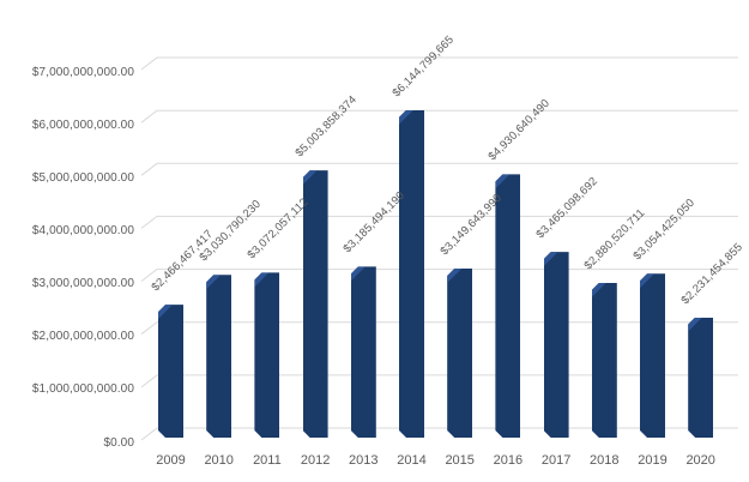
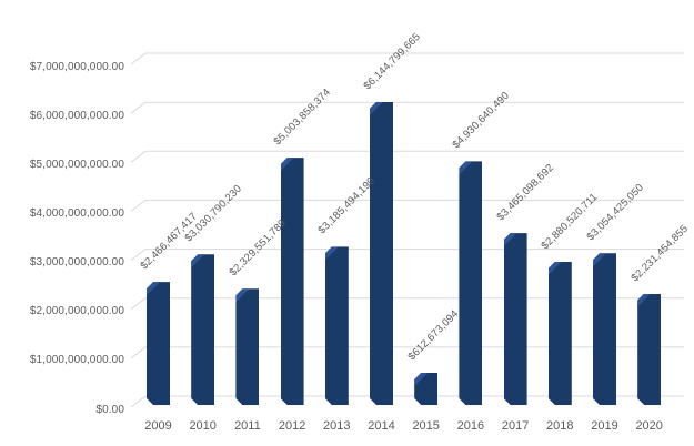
2011: $3,072,057,112 -> $2,329,551,789
2015: $3,149,643,990 -> $612,673,094
